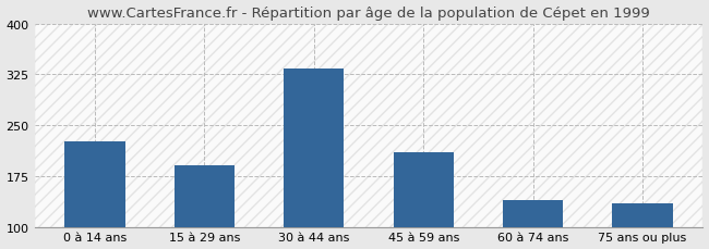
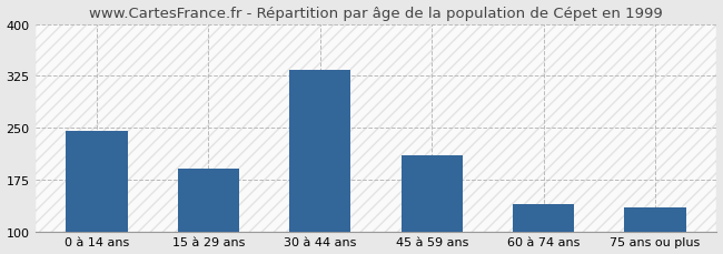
0 à 14 ans: 226 -> 245
